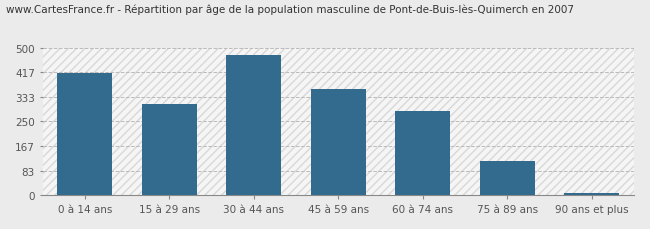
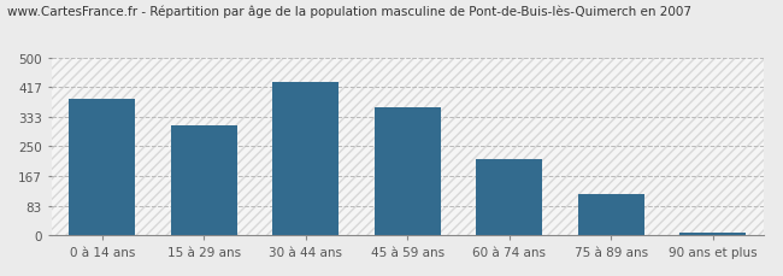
0 à 14 ans: 415 -> 385
30 à 44 ans: 475 -> 430
60 à 74 ans: 285 -> 215
